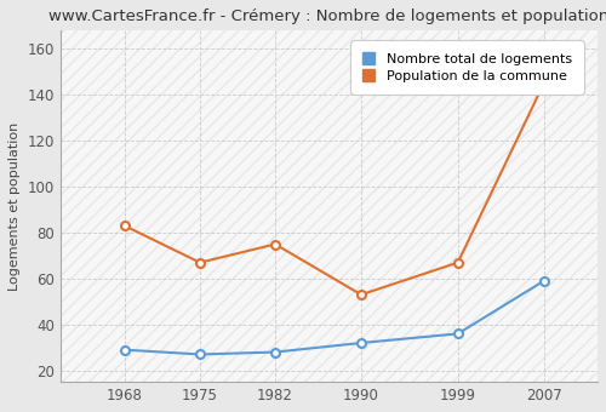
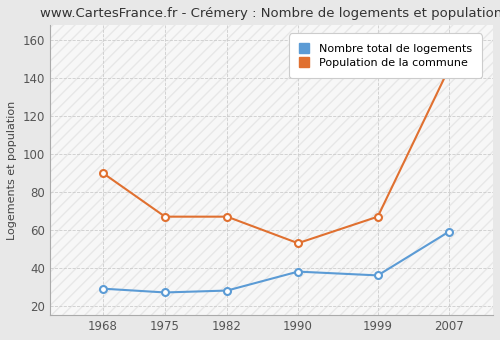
Population de la commune/1968: 83 -> 90
Population de la commune/1982: 75 -> 67
Nombre total de logements/1990: 32 -> 38
